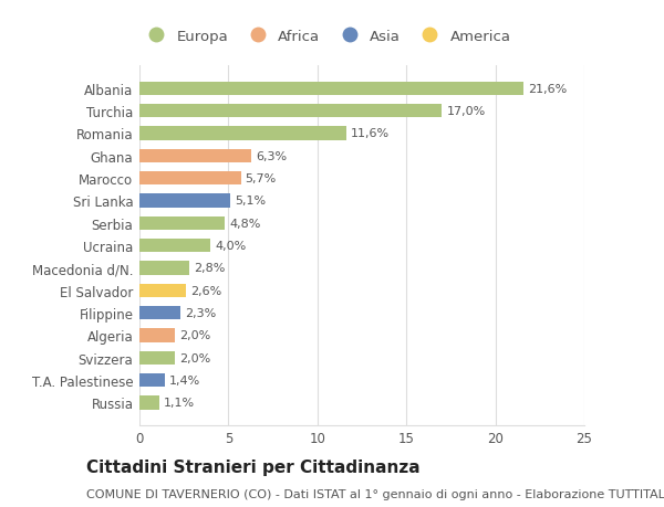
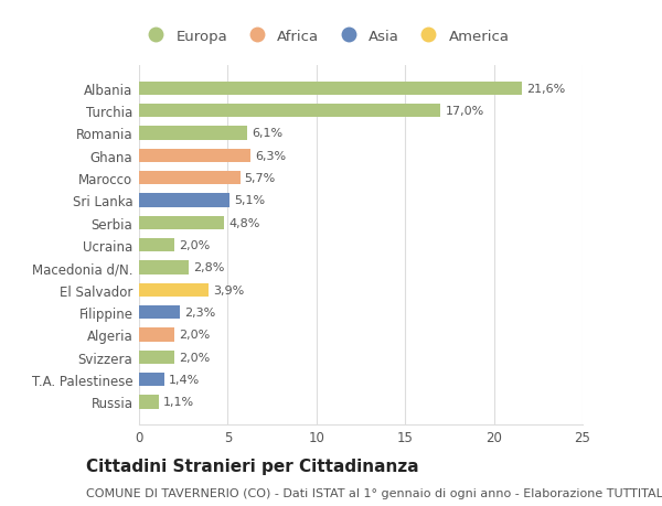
Romania: 11,6% -> 6,1%
Ucraina: 4,0% -> 2,0%
El Salvador: 2,6% -> 3,9%
